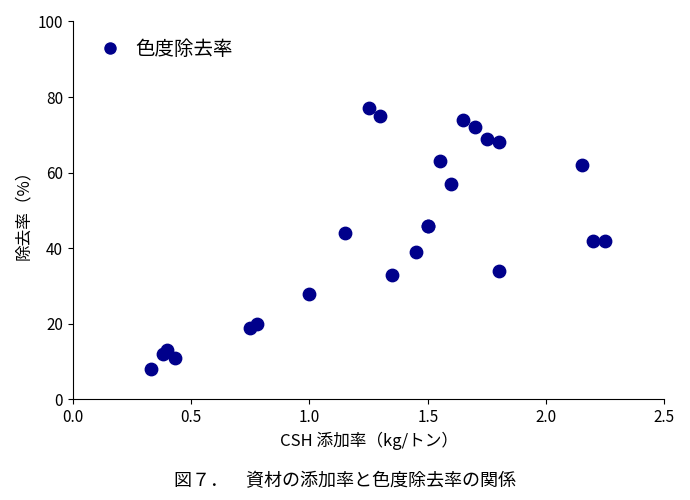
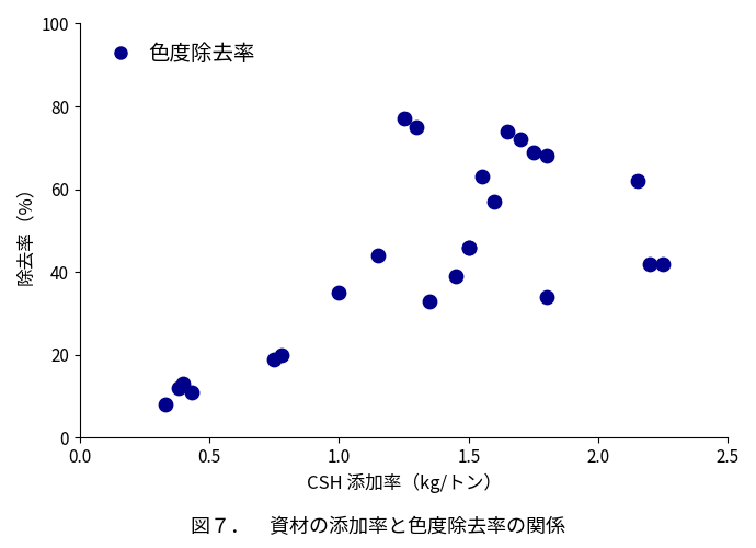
1.0: 28 -> 35
